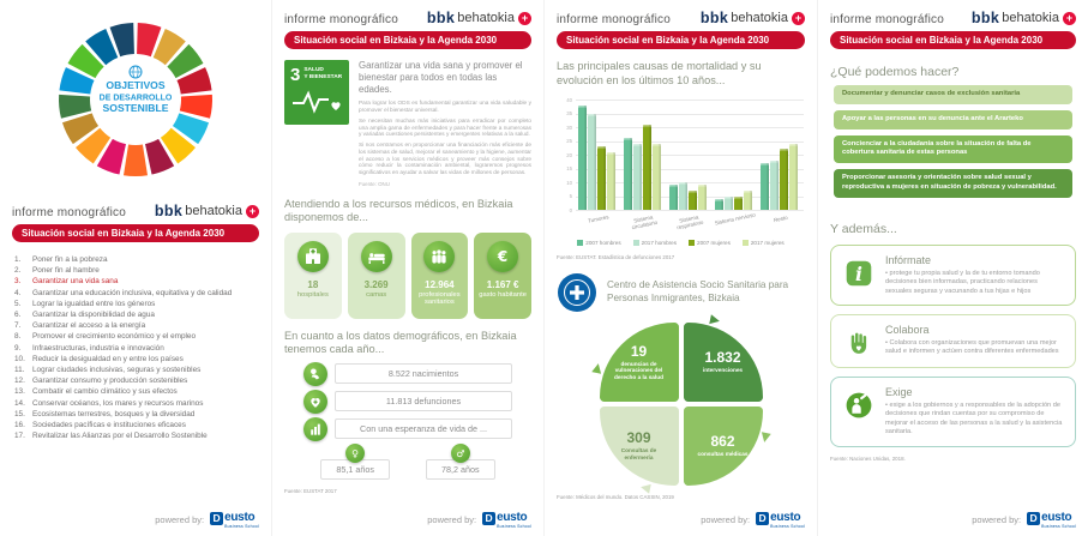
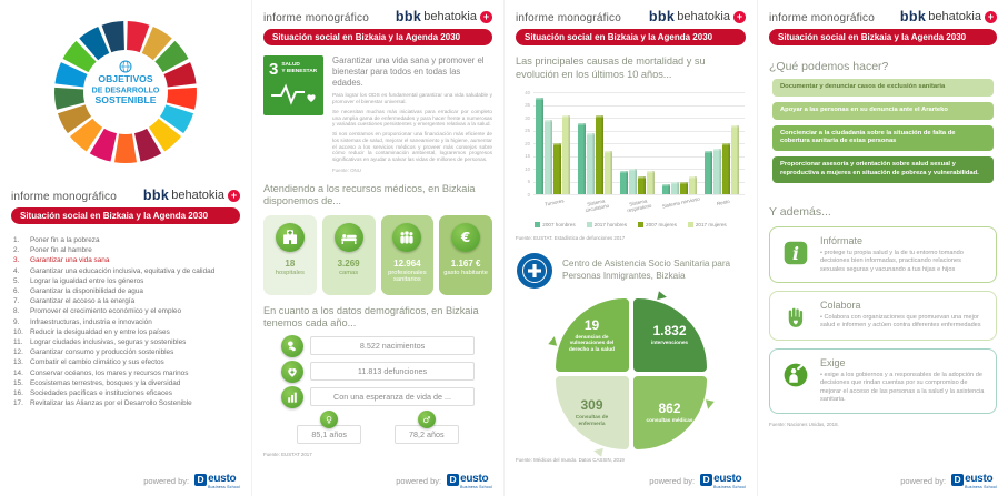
2017 hombres/Tumores: 35 -> 29
2007 mujeres/Tumores: 23 -> 20
2017 mujeres/Tumores: 21 -> 31
2007 hombres/Sistema circulatorio: 26 -> 28
2017 mujeres/Sistema circulatorio: 24 -> 17
2007 mujeres/Resto: 22 -> 20
2017 mujeres/Resto: 24 -> 27
